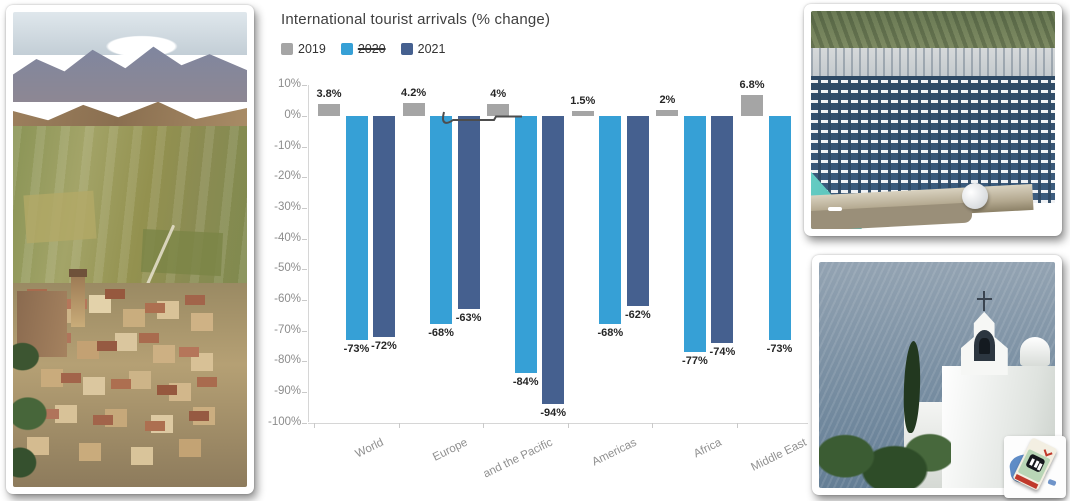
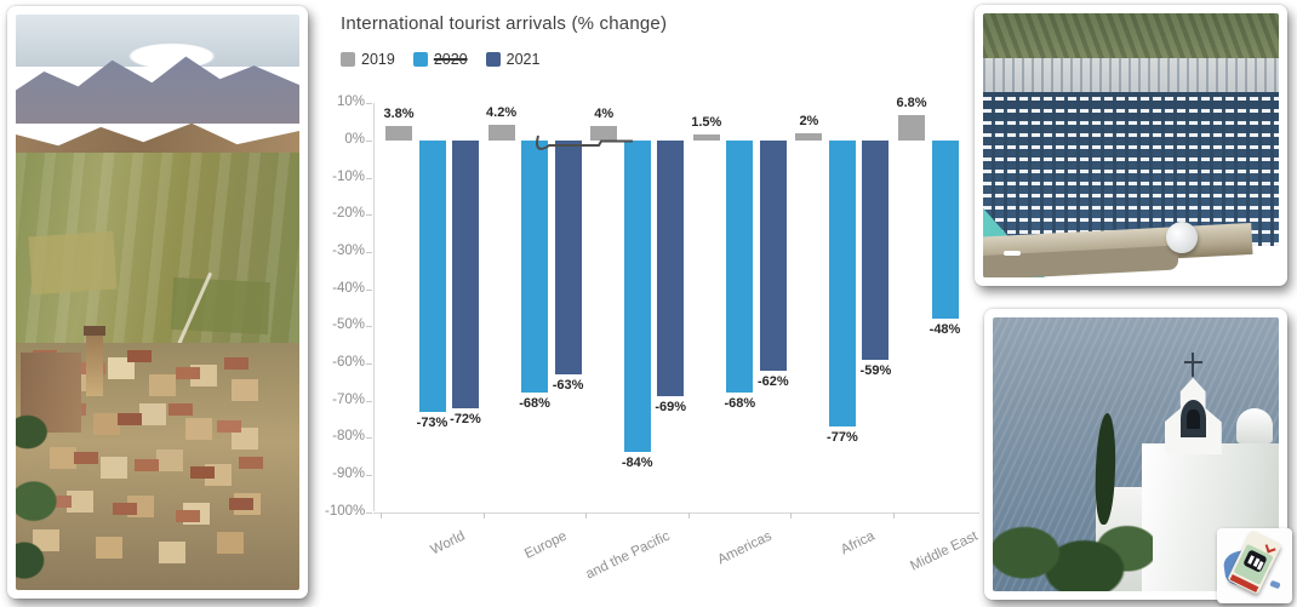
2021/and the Pacific: -94% -> -69%
2021/Africa: -74% -> -59%
2020/Middle East: -73% -> -48%
